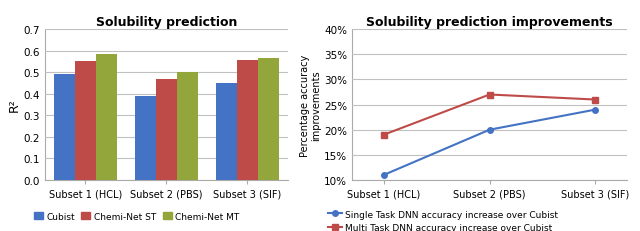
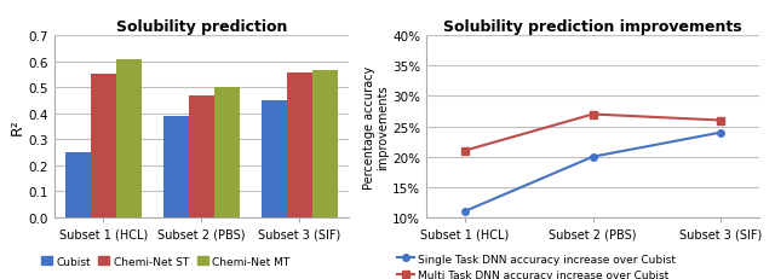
Solubility prediction/Cubist/Subset 1 (HCL): 0.49 -> 0.25
Solubility prediction/Chemi-Net MT/Subset 1 (HCL): 0.585 -> 0.610
Solubility prediction improvements/Chemi-Net ST/Subset 1 (HCL): 19% -> 21%
